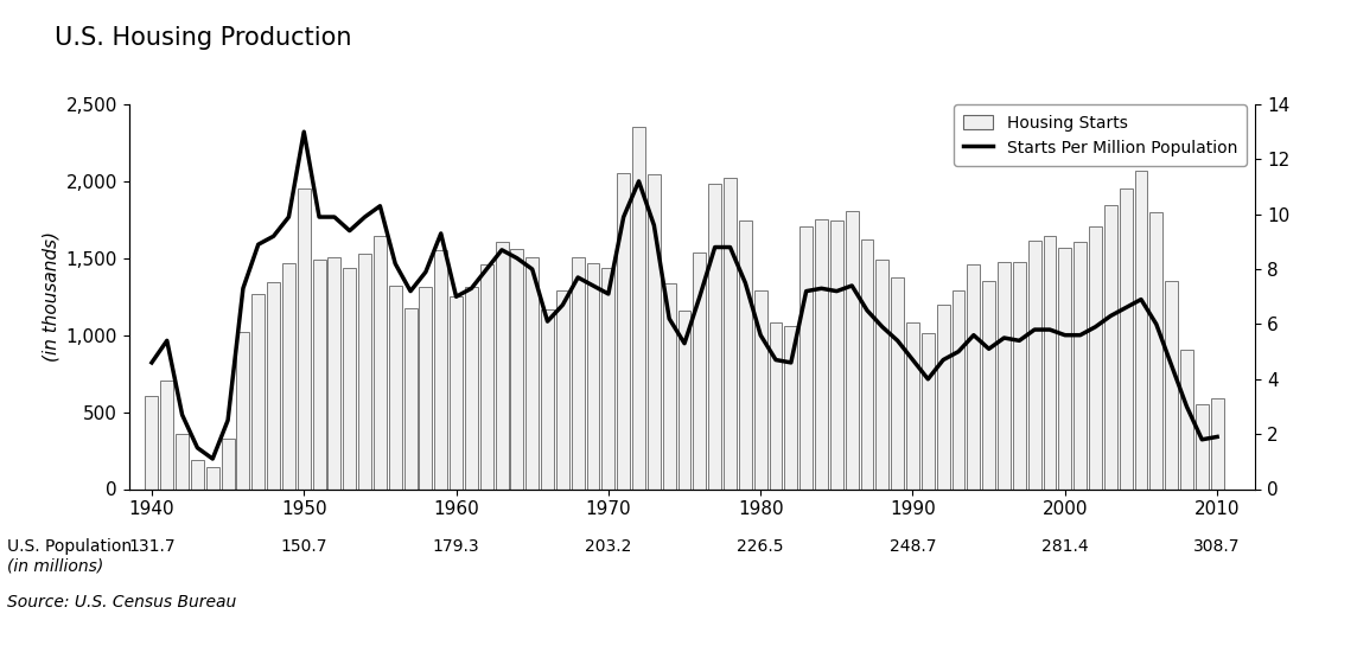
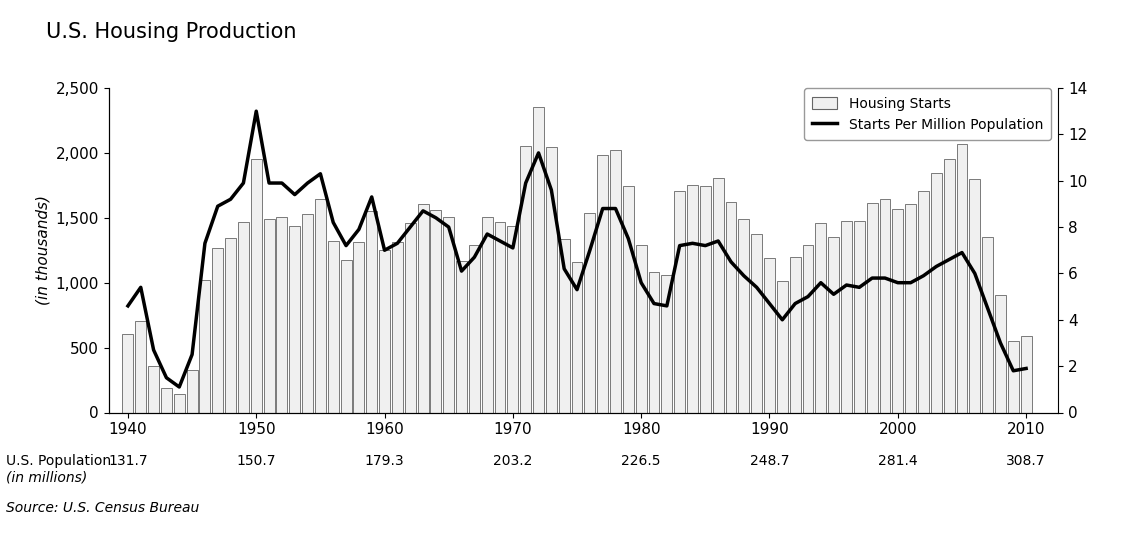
Housing Starts/1990: 1,080 -> 1,190
